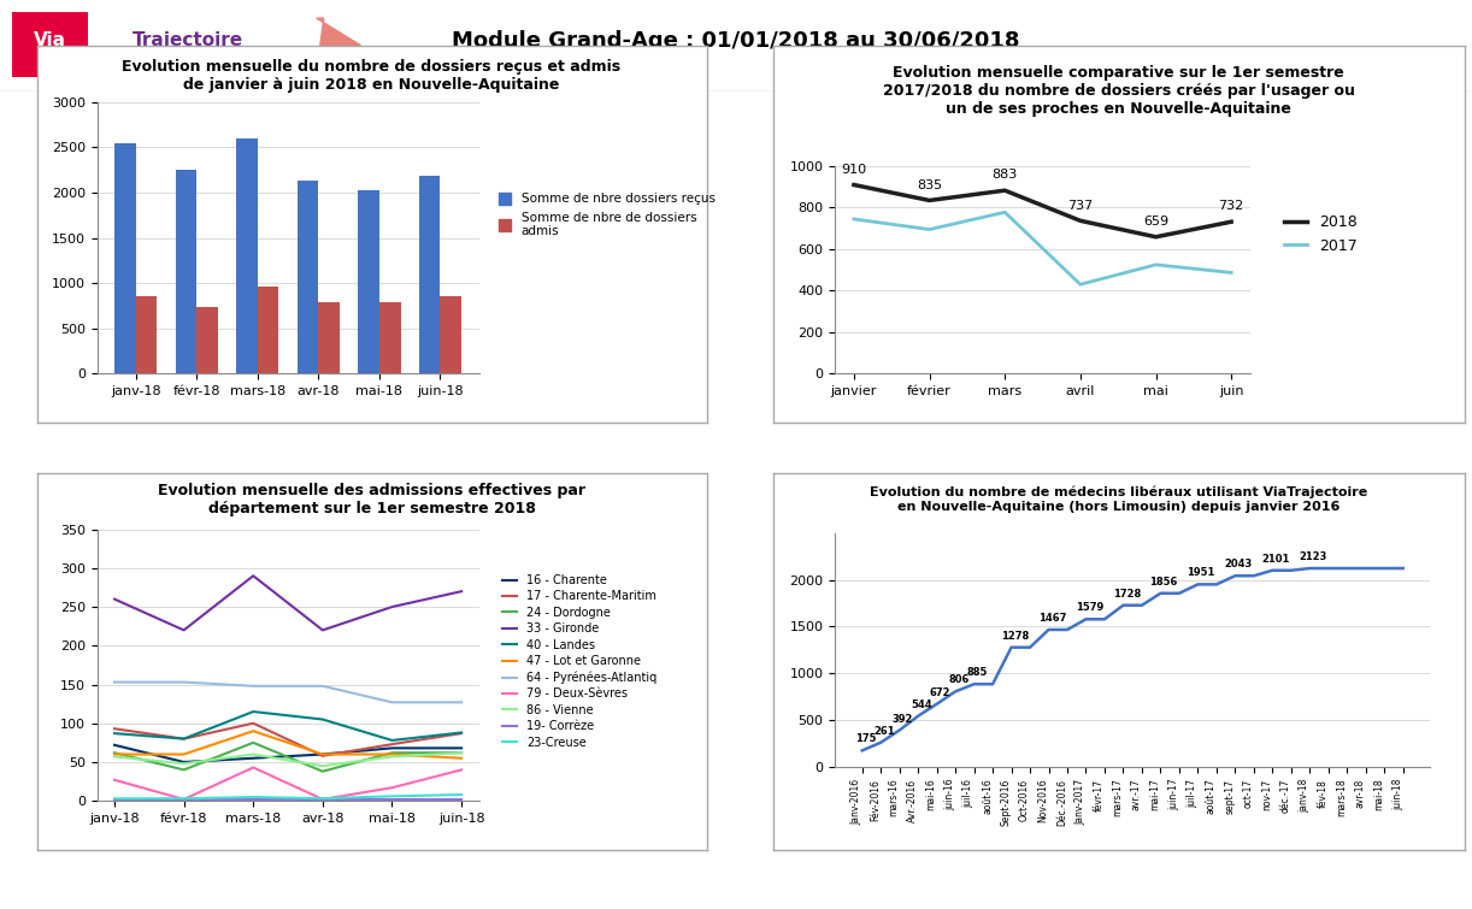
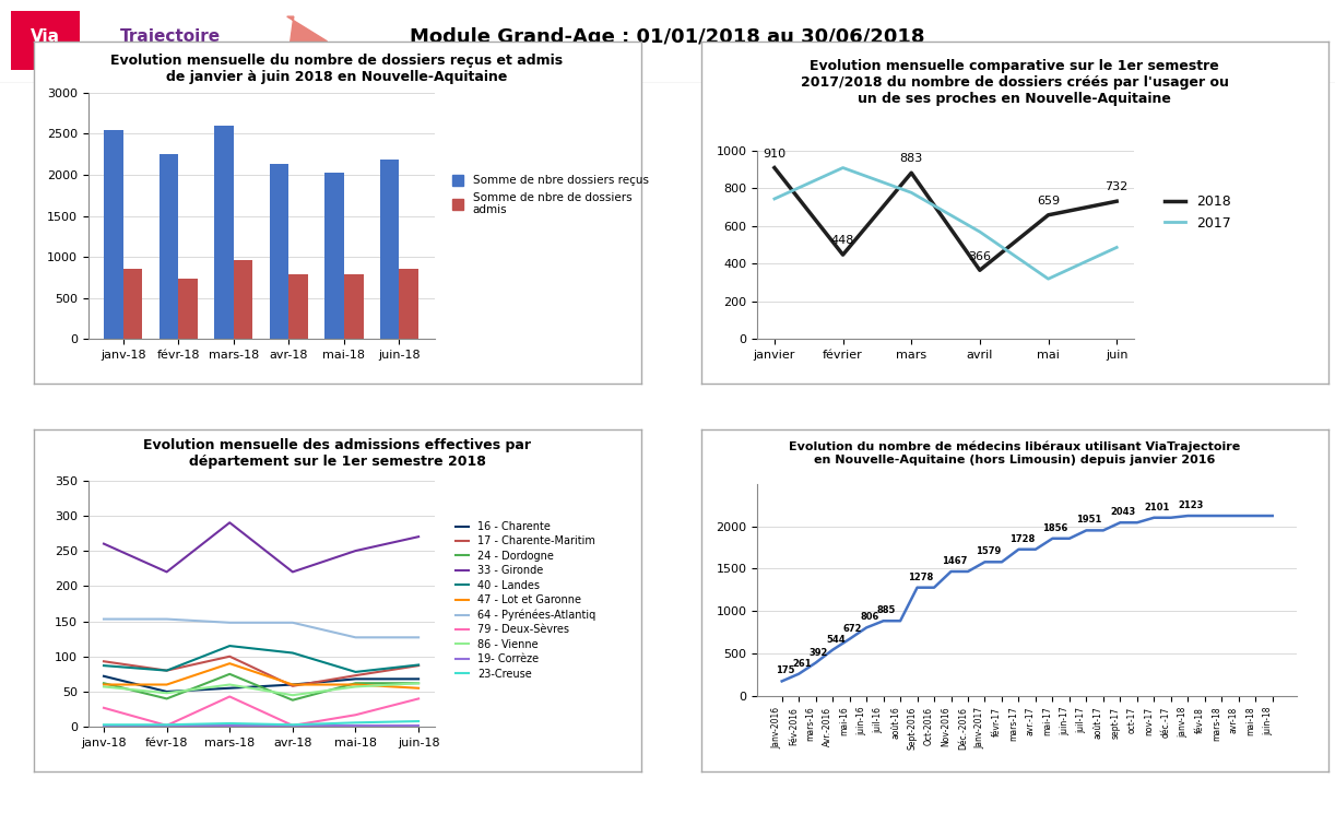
2018/février: 835 -> 448
2017/février: 700 -> 910
2018/avril: 737 -> 366
2017/avril: 430 -> 570
2017/mai: 520 -> 320
